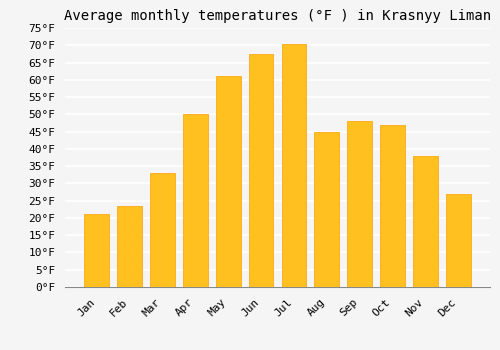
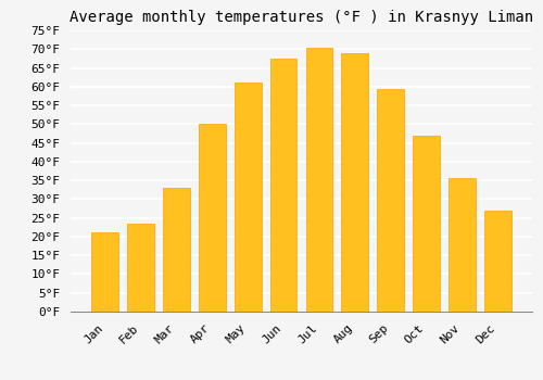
Aug: 45.0°F -> 69.0°F
Sep: 48.0°F -> 59.5°F
Nov: 38.0°F -> 35.5°F
